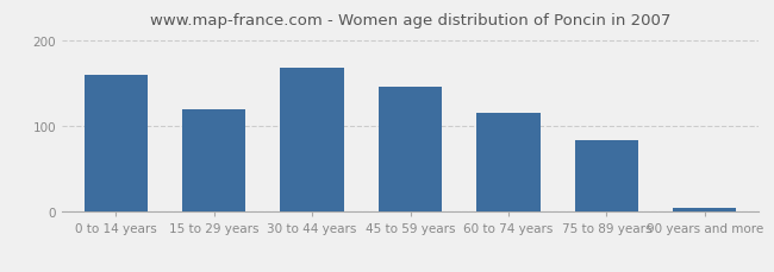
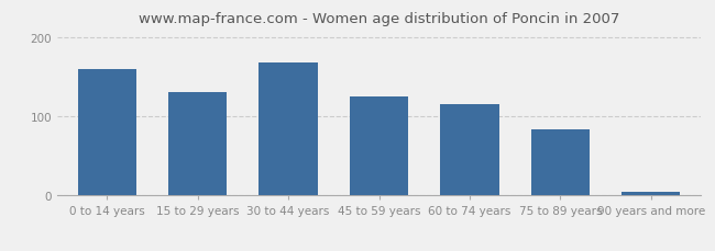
15 to 29 years: 120 -> 130
45 to 59 years: 146 -> 125
